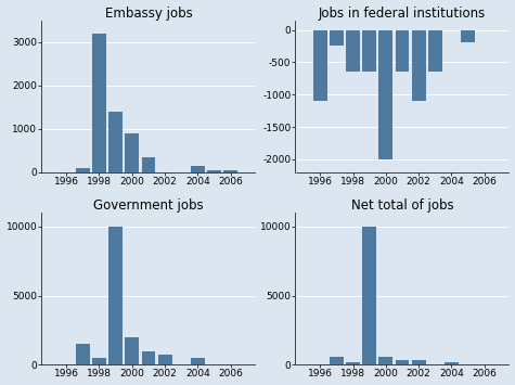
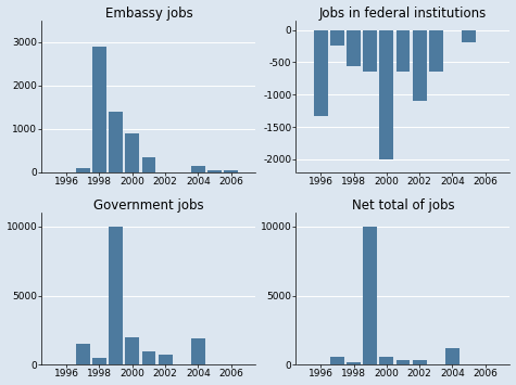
Embassy jobs/1998: 3200 -> 2900
Jobs in federal institutions/1996: -1100 -> -1340
Jobs in federal institutions/1998: -650 -> -560
Government jobs/2004: 500 -> 1900
Net total of jobs/2004: 200 -> 1200
